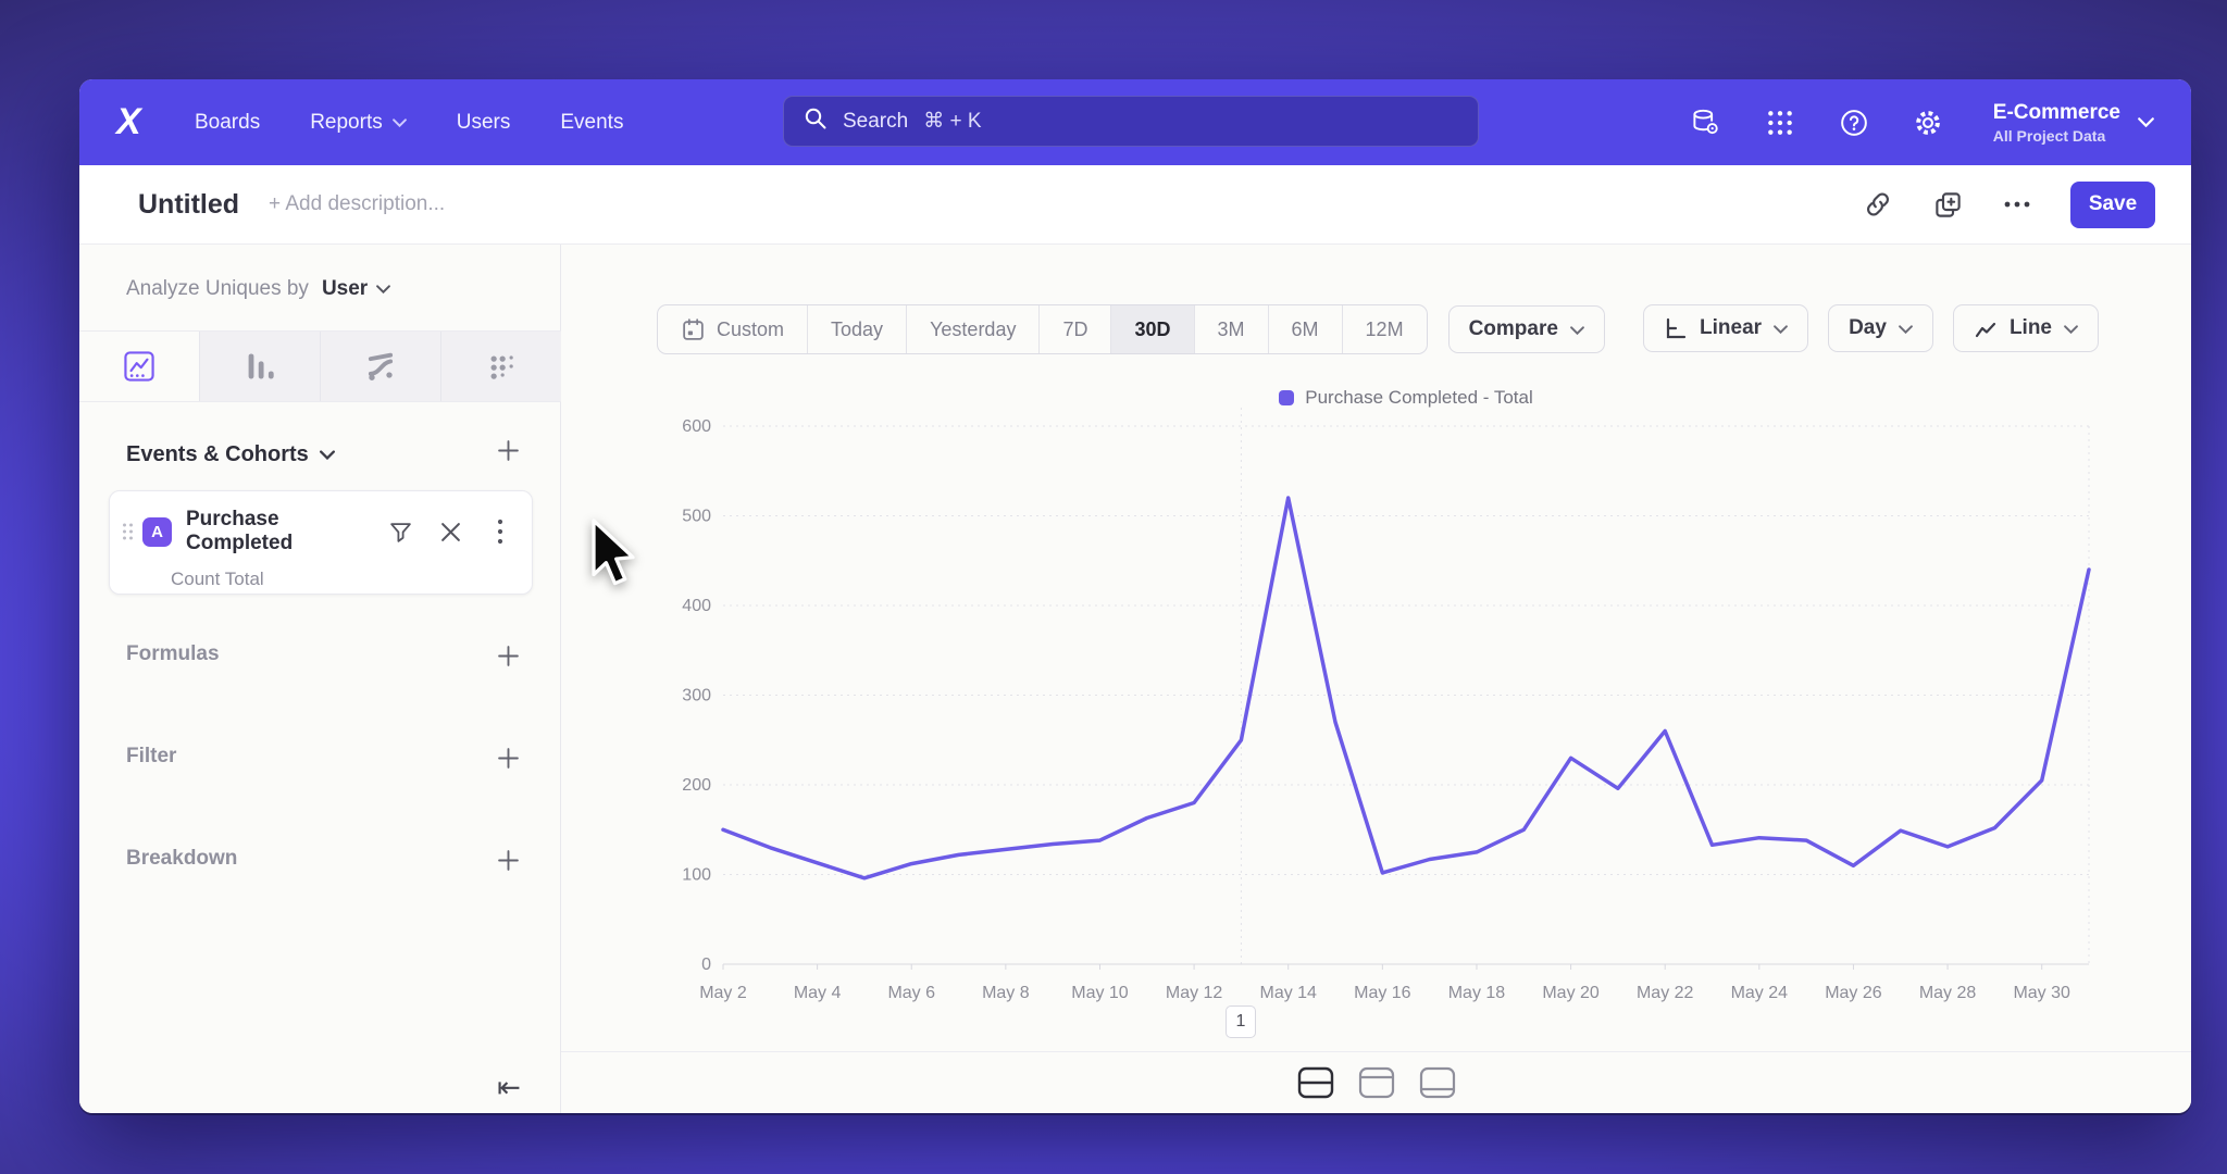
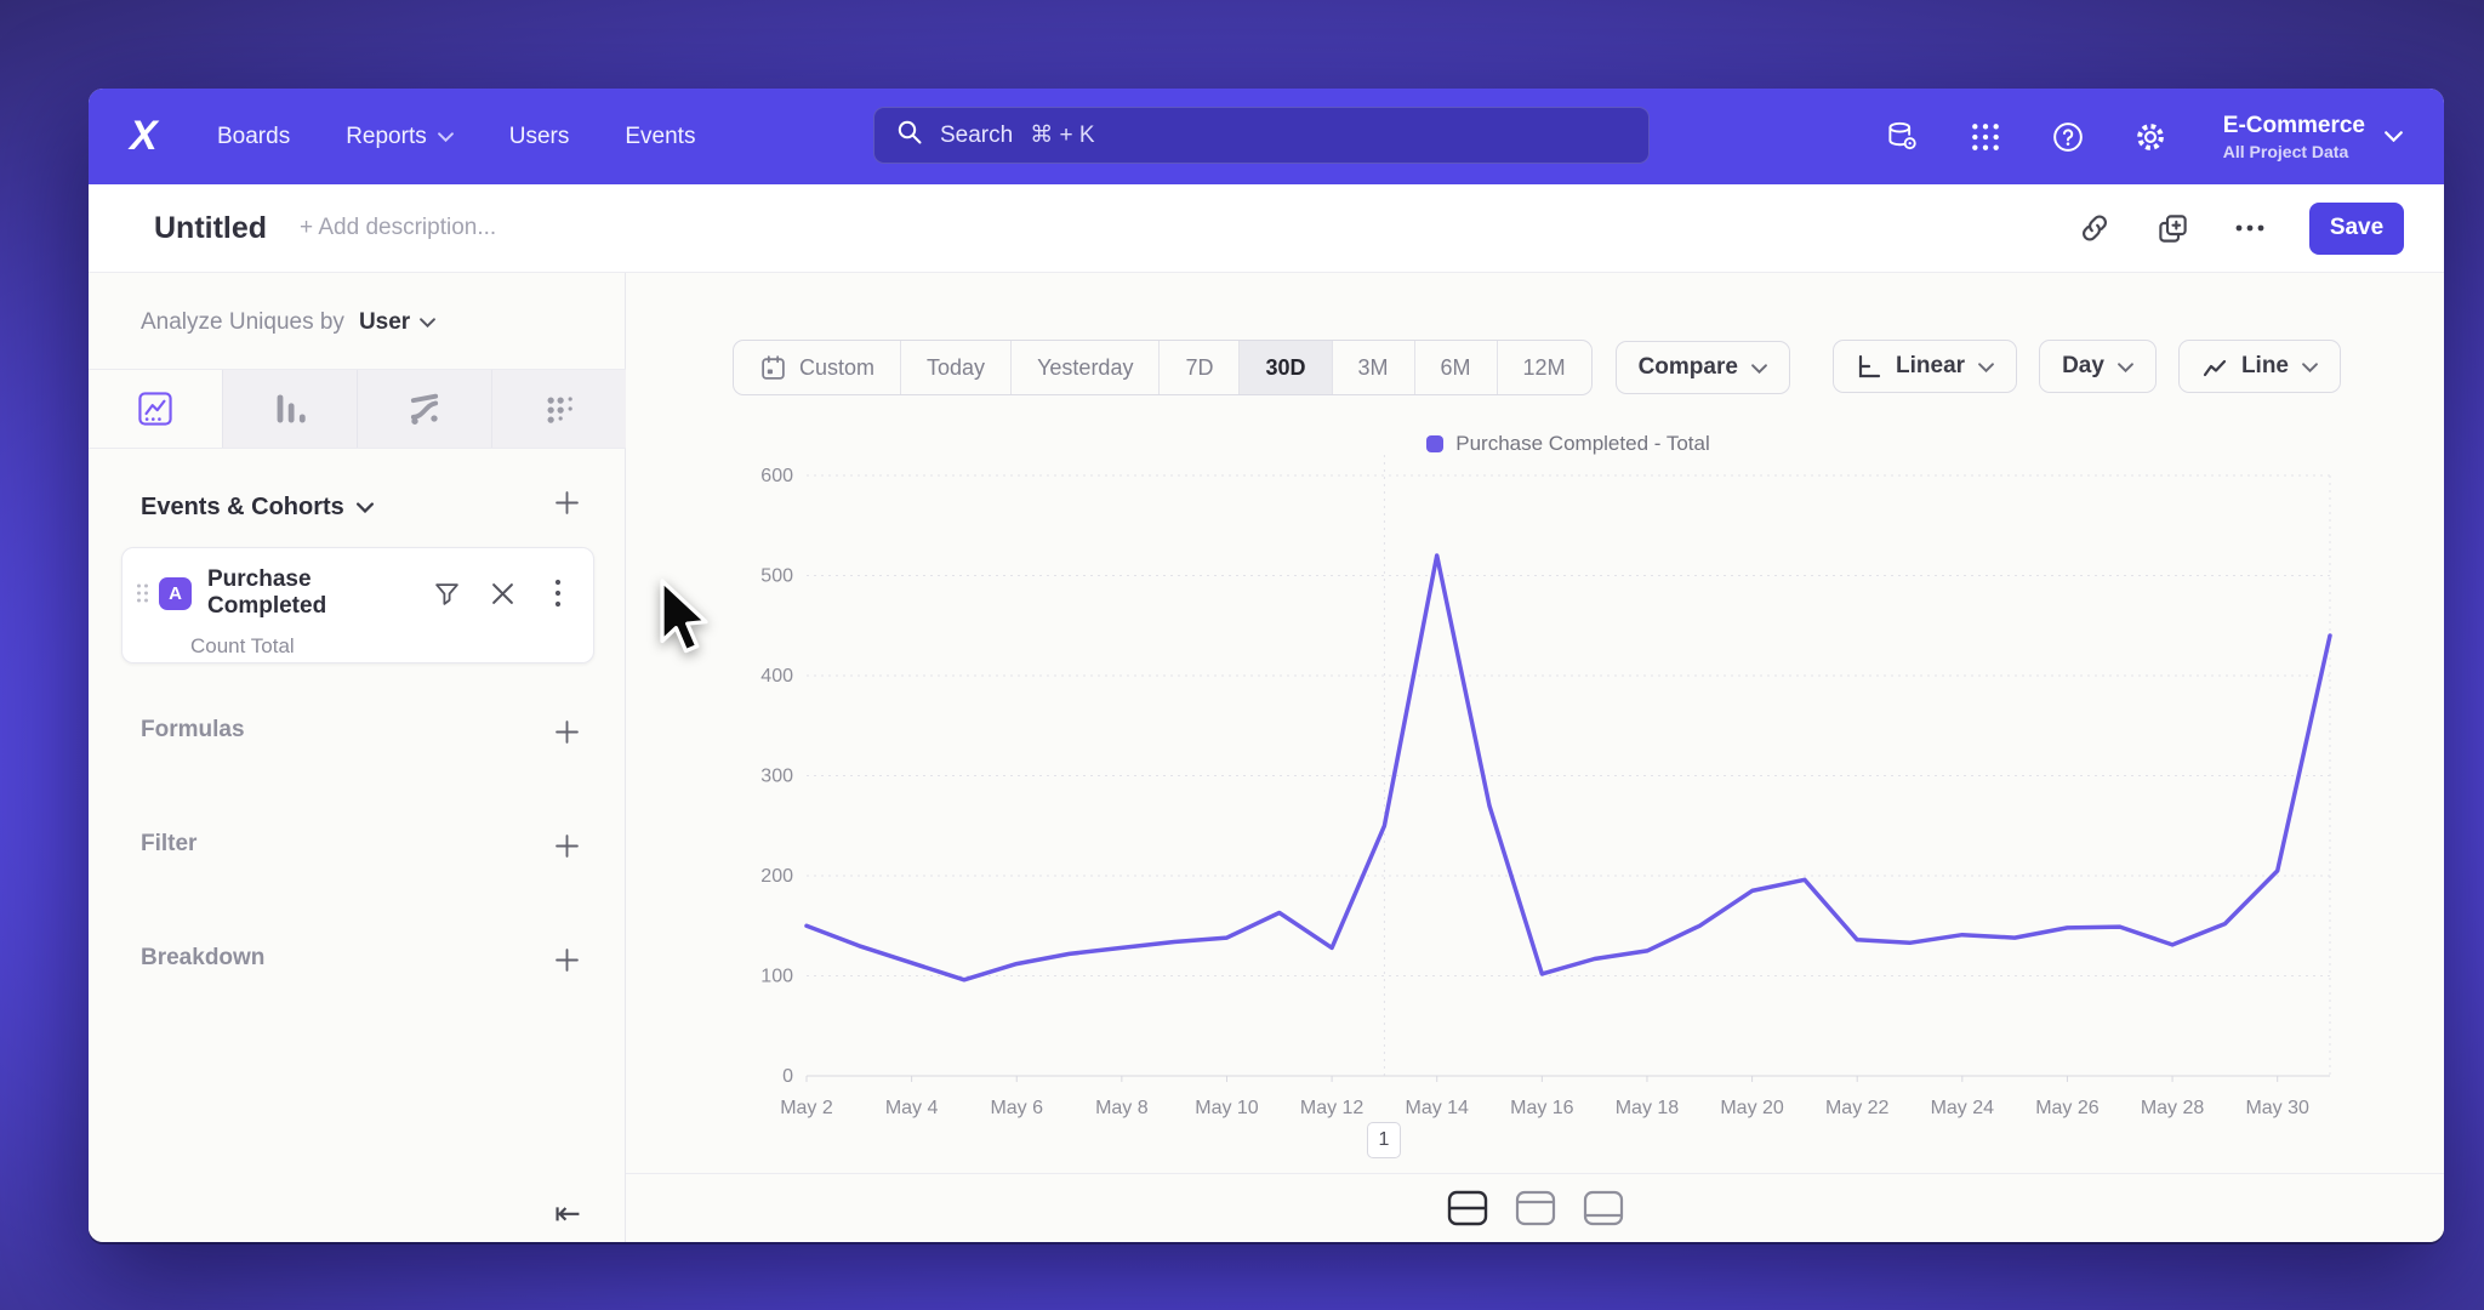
May 12: 180 -> 130
May 20: 230 -> 180
May 22: 260 -> 140
May 26: 110 -> 150
